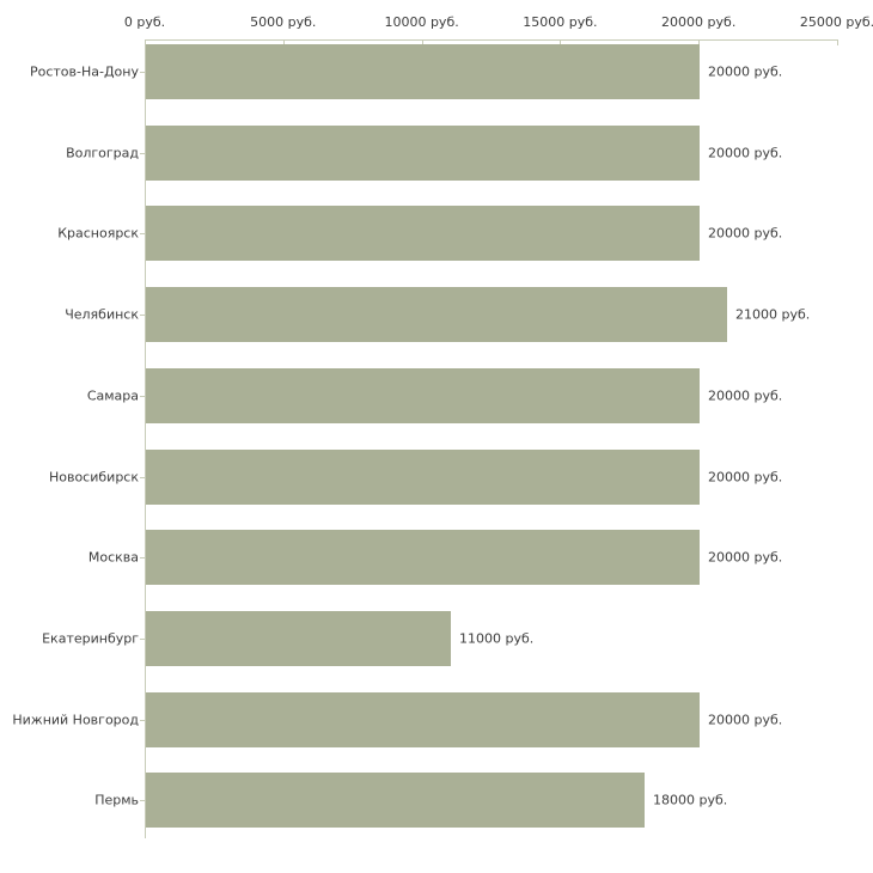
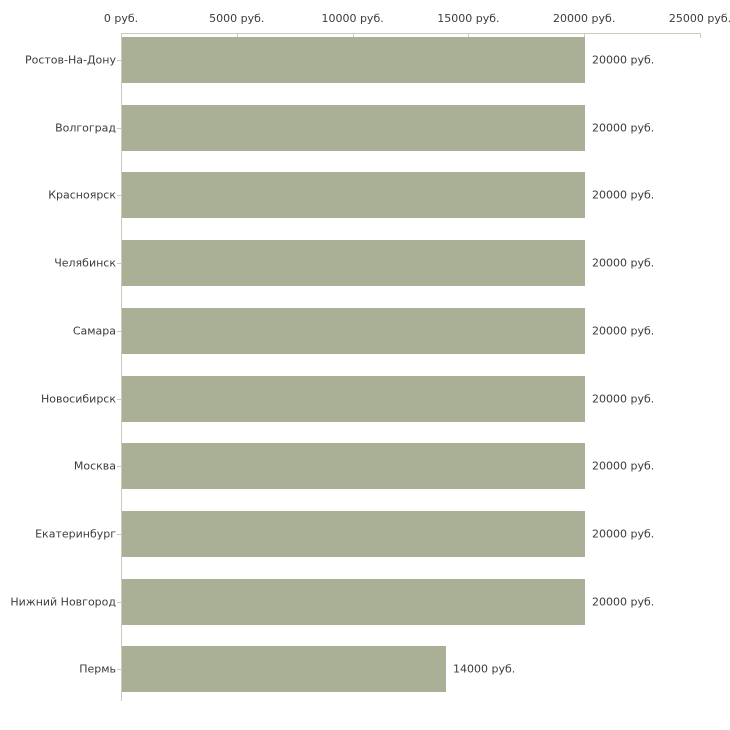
Челябинск: 21000 -> 20000
Екатеринбург: 11000 -> 20000
Пермь: 18000 -> 14000
